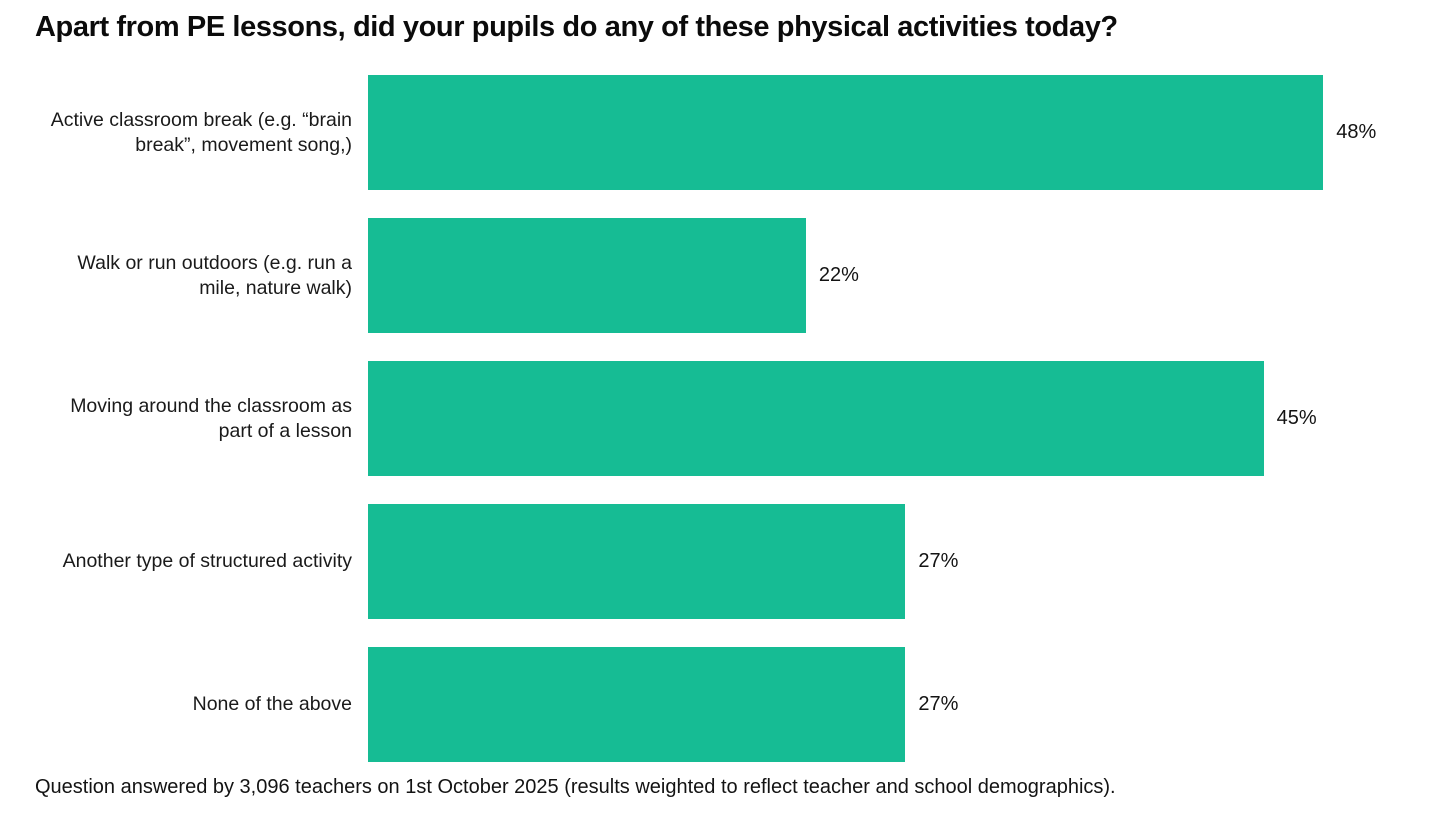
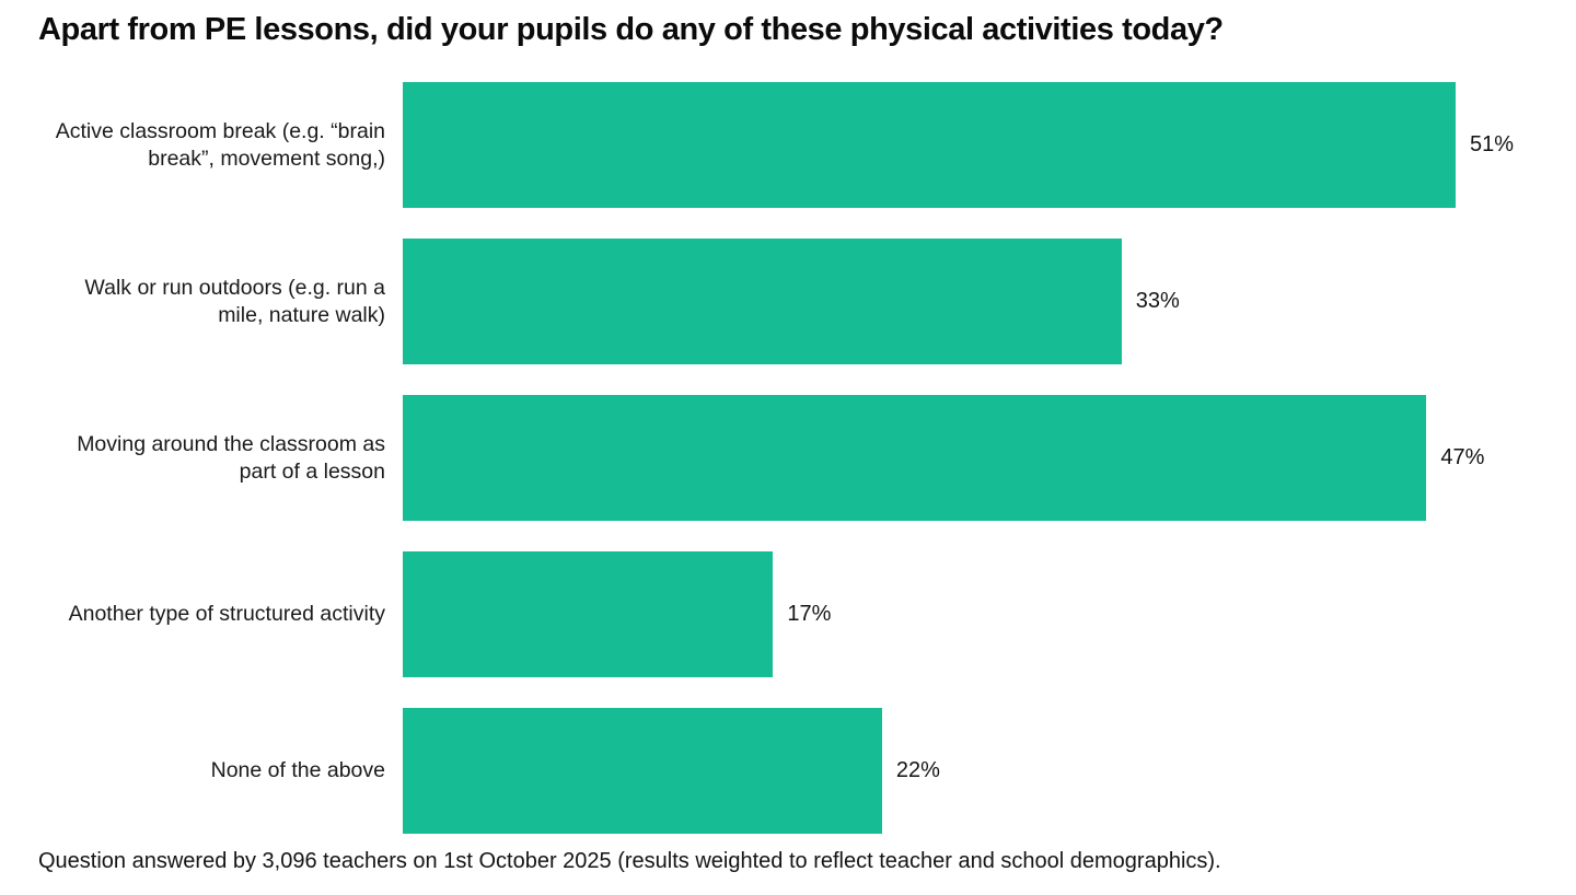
Active classroom break (e.g. “brain break”, movement song,): 48% -> 51%
Walk or run outdoors (e.g. run a mile, nature walk): 22% -> 33%
Moving around the classroom as part of a lesson: 45% -> 47%
Another type of structured activity: 27% -> 17%
None of the above: 27% -> 22%
